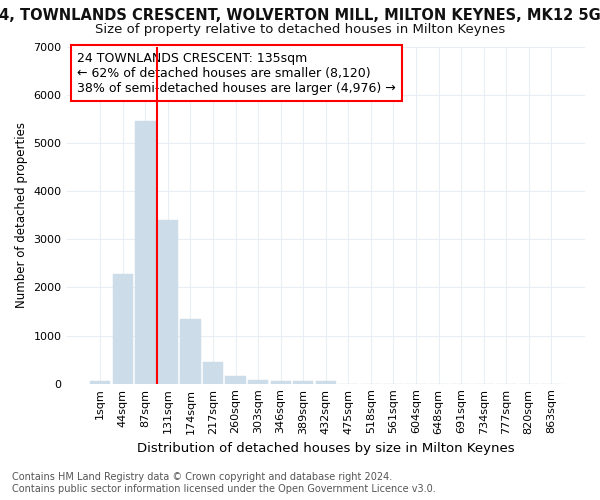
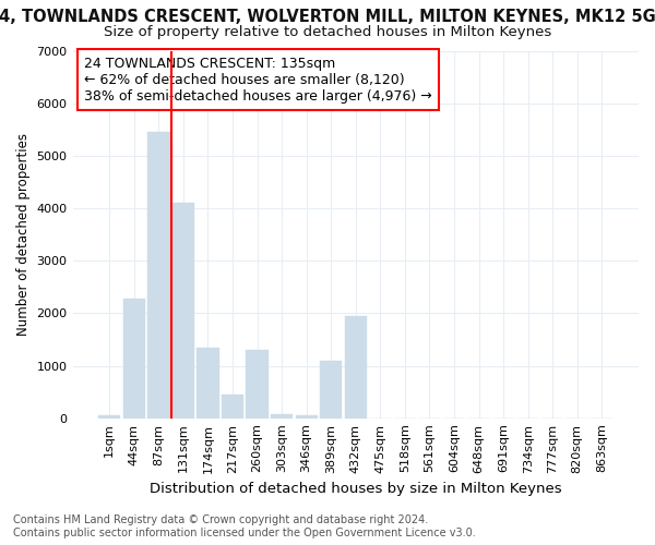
131sqm: 3400 -> 4100
260sqm: 150 -> 1300
389sqm: 60 -> 1100
432sqm: 60 -> 1950
